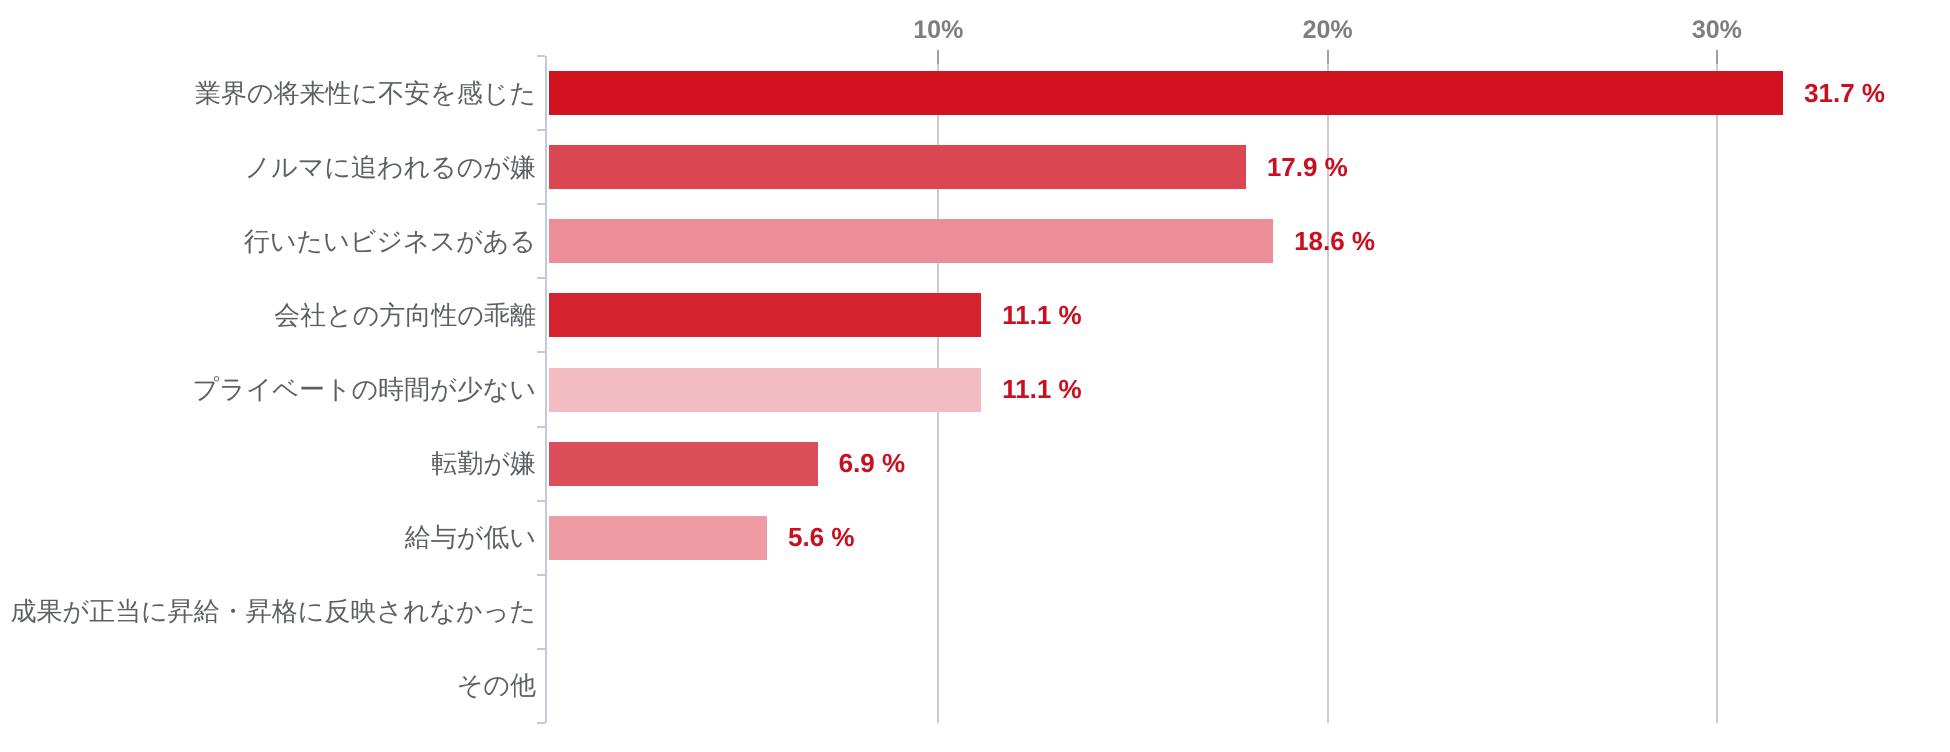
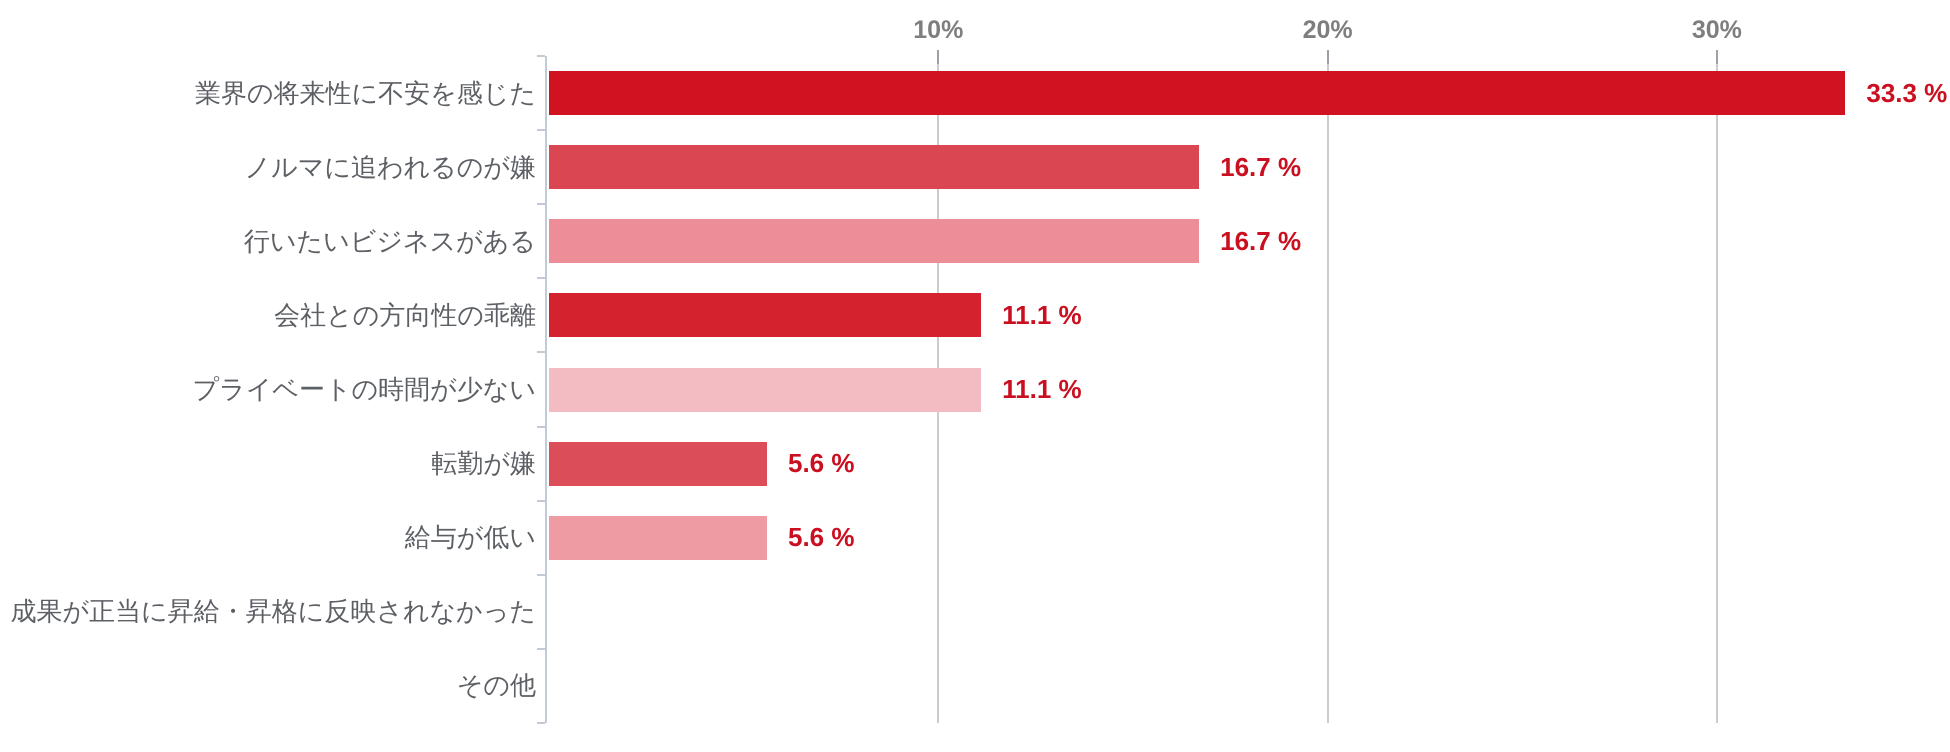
業界の将来性に不安を感じた: 31.7 -> 33.3
ノルマに追われるのが嫌: 17.9 -> 16.7
行いたいビジネスがある: 18.6 -> 16.7
転勤が嫌: 6.9 -> 5.6
